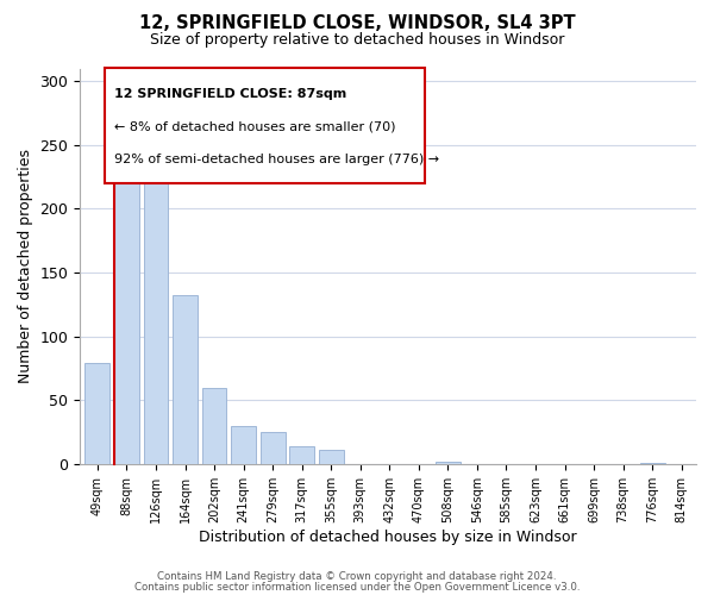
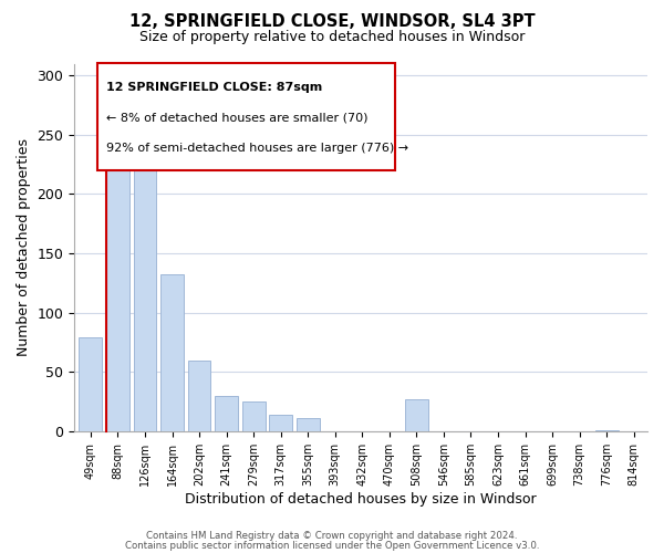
508sqm: 2 -> 27
